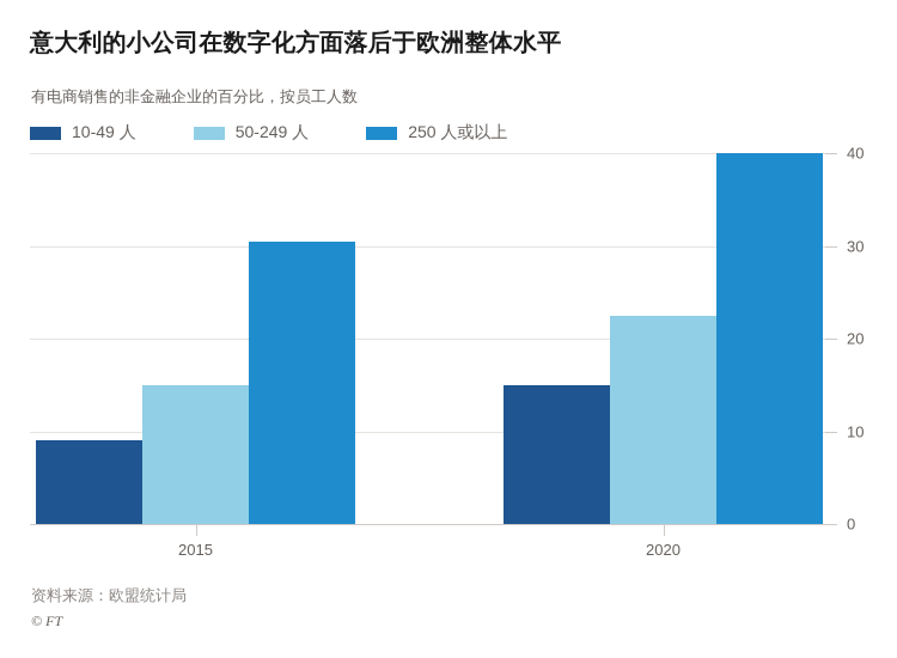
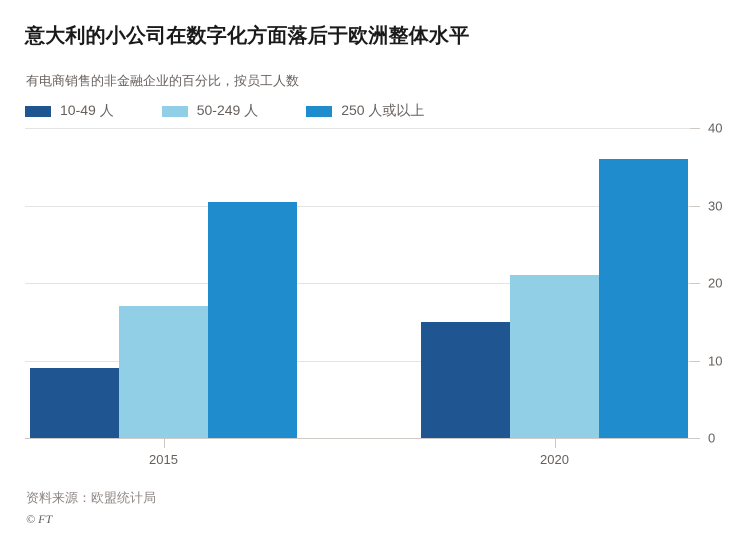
50-249 人/2015: 15 -> 17
50-249 人/2020: 22 -> 21
250 人或以上/2020: 40 -> 36
